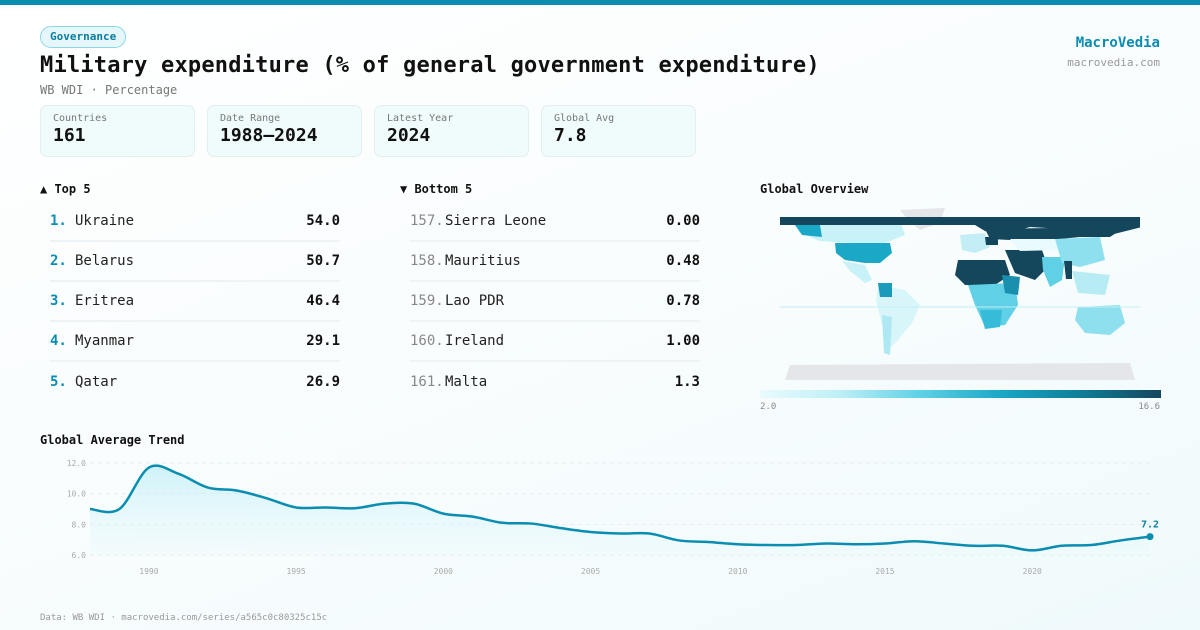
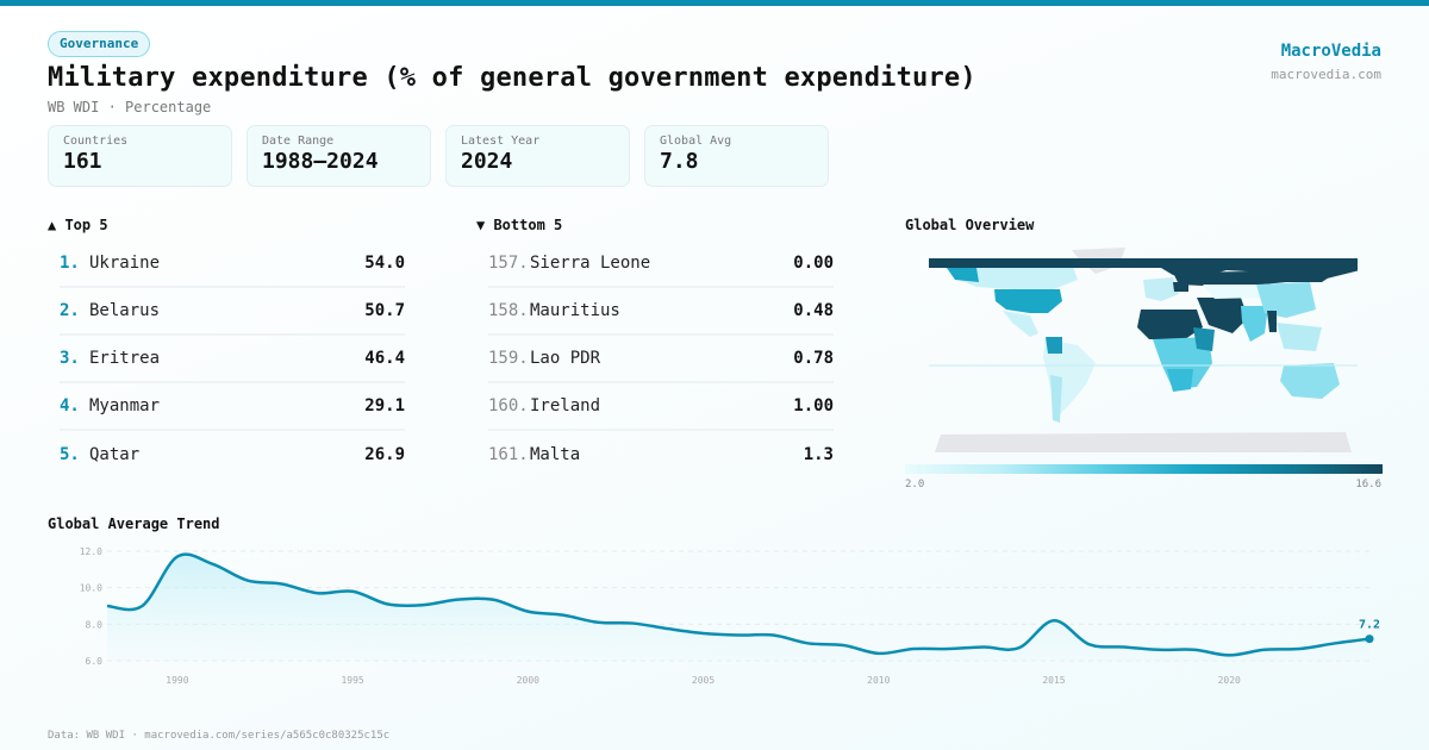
1995: 9.1 -> 9.8
2010: 6.7 -> 6.4
2015: 6.8 -> 8.2
